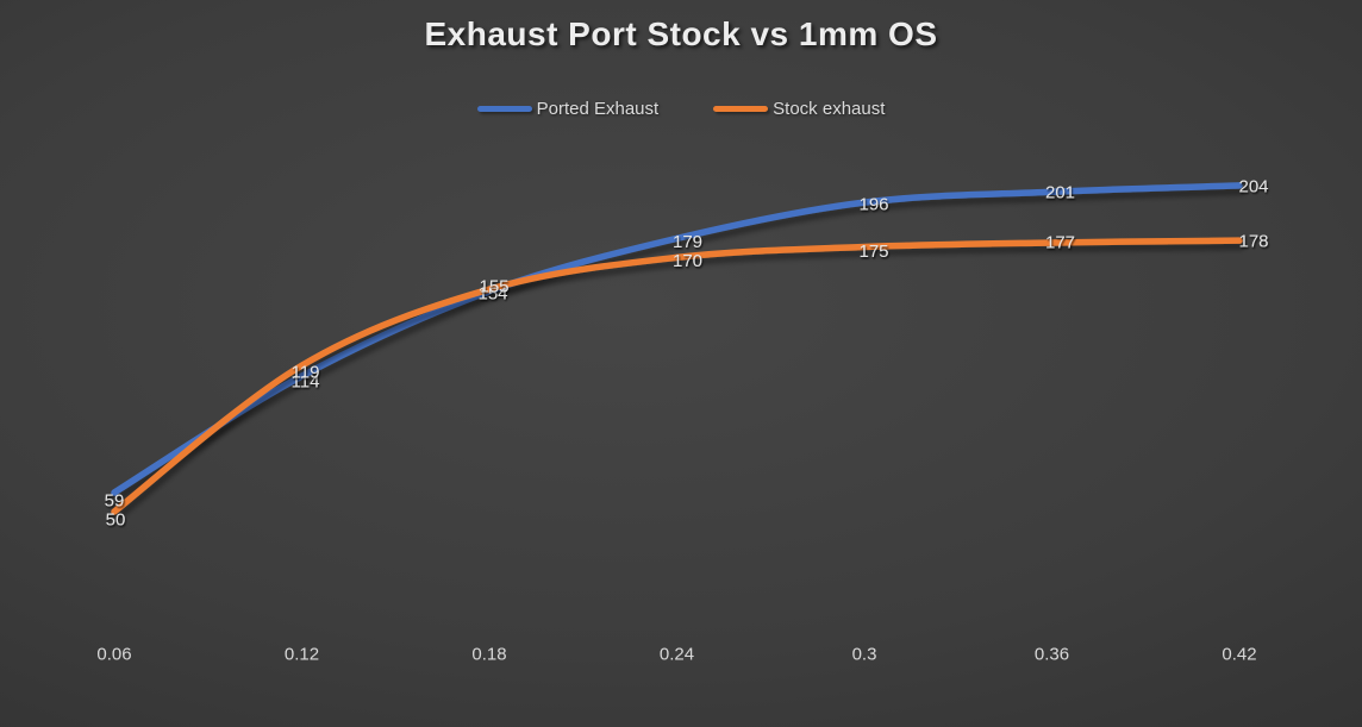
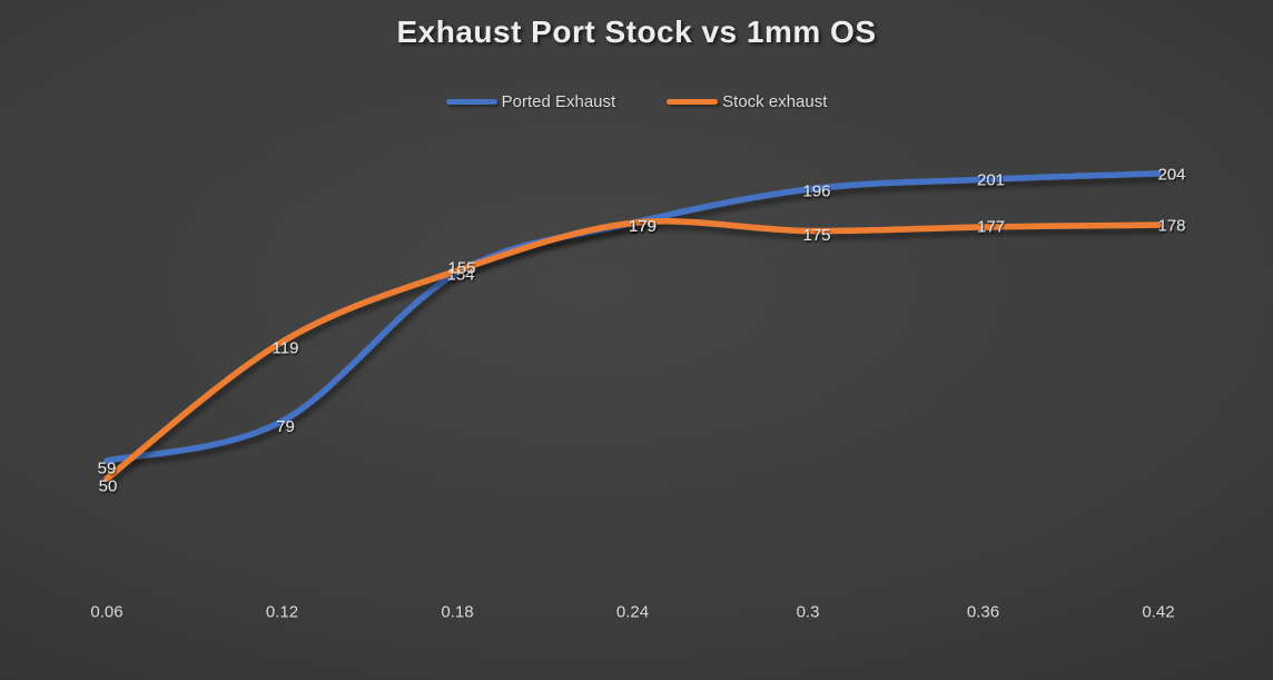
Ported Exhaust/0.12: 114 -> 79
Stock exhaust/0.24: 170 -> 179
